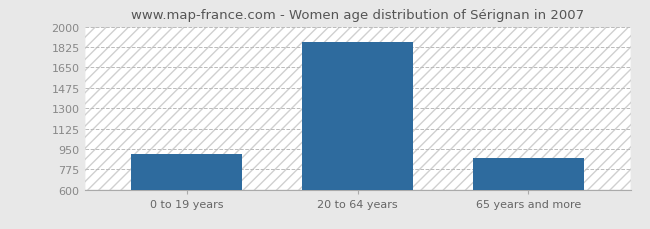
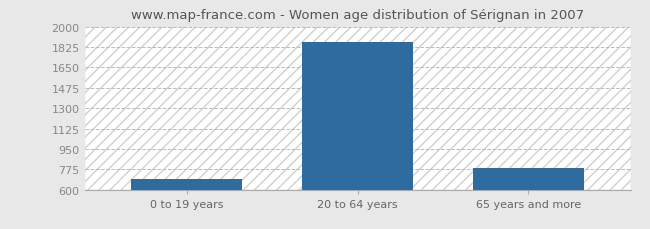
0 to 19 years: 910 -> 690
65 years and more: 870 -> 790
